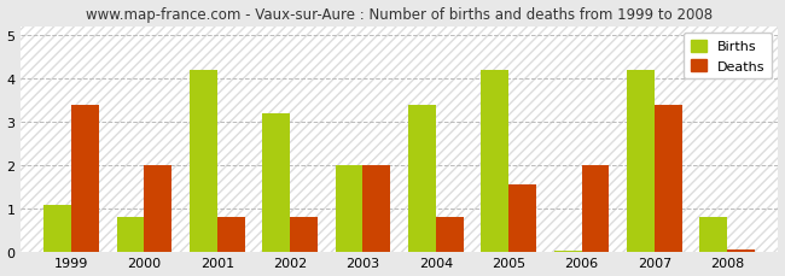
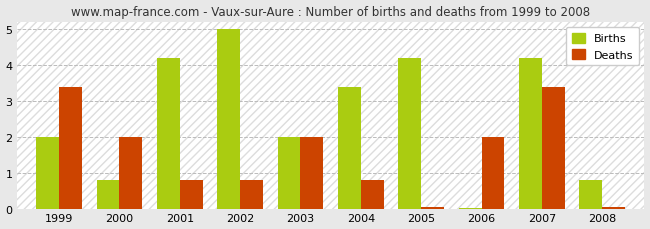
Births/1999: 1.10 -> 2.00
Births/2002: 3.20 -> 5.00
Deaths/2005: 1.55 -> 0.05
